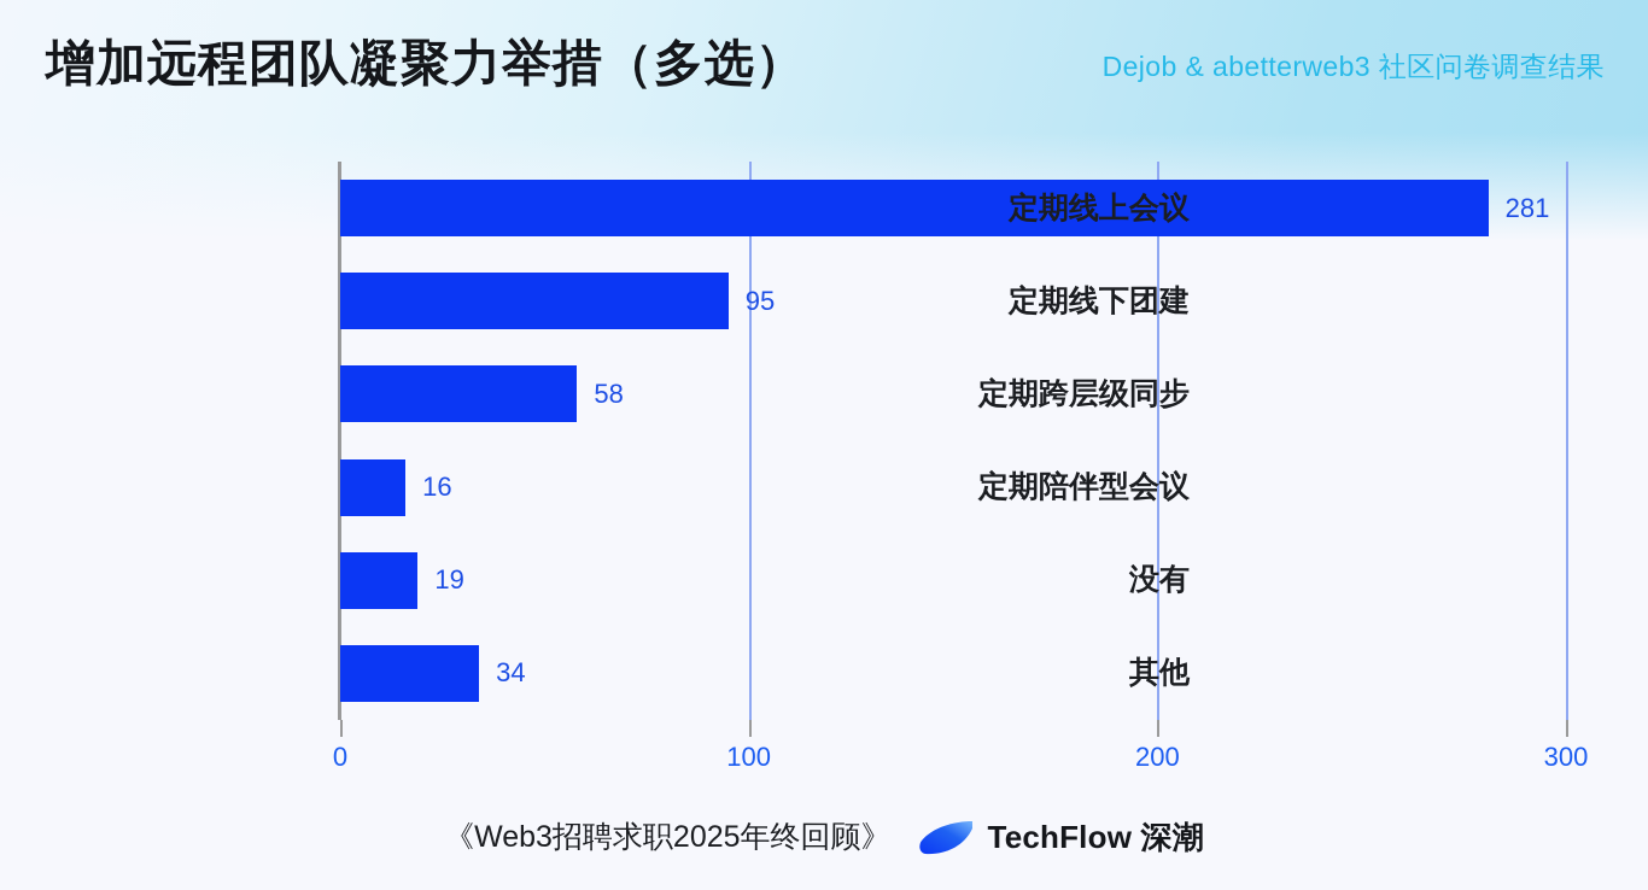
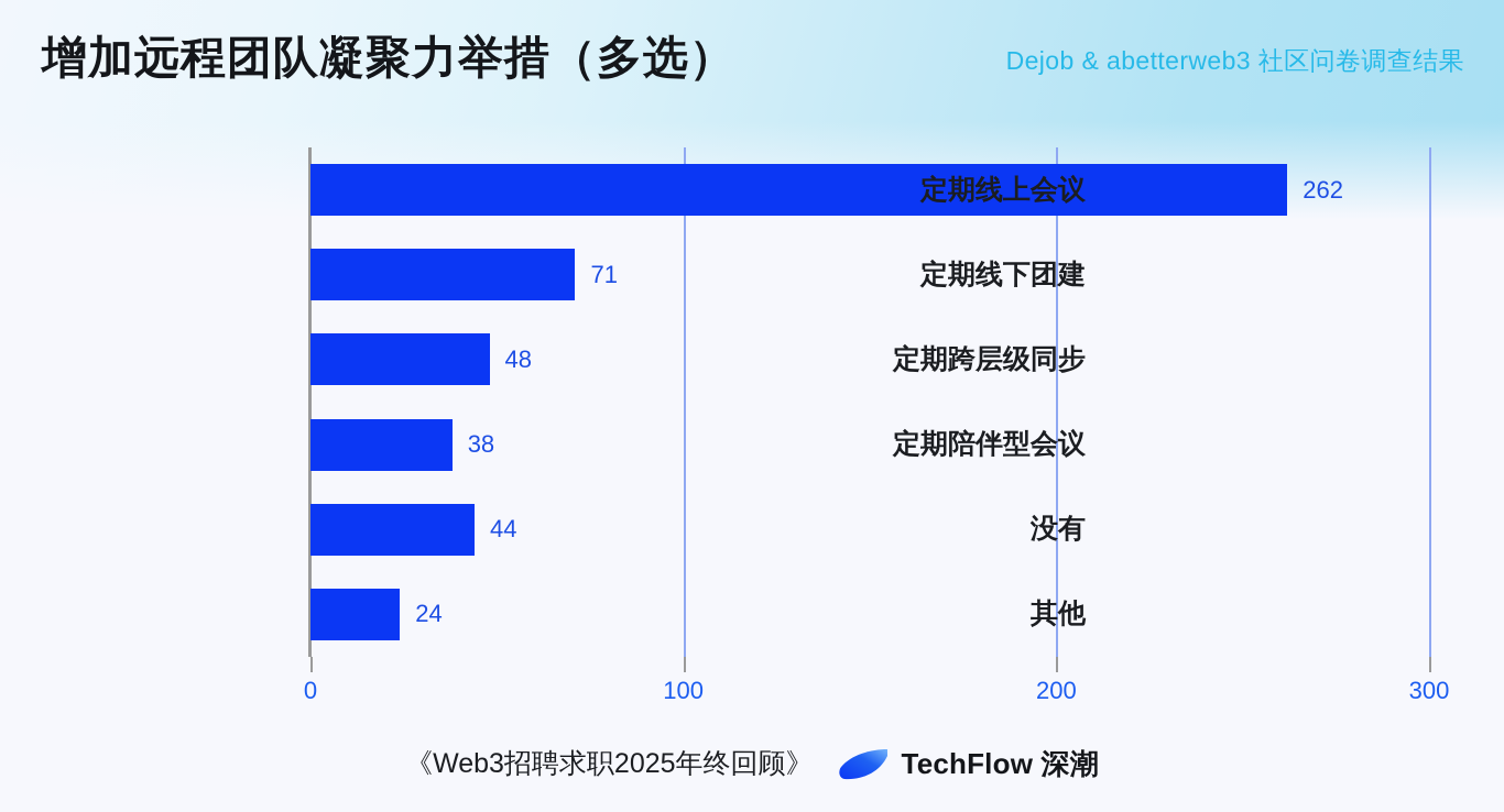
定期线上会议: 281 -> 262
定期线下团建: 95 -> 71
定期跨层级同步: 58 -> 48
定期陪伴型会议: 16 -> 38
没有: 19 -> 44
其他: 34 -> 24
